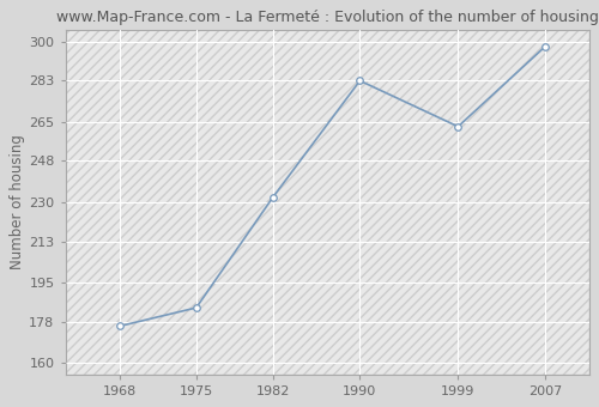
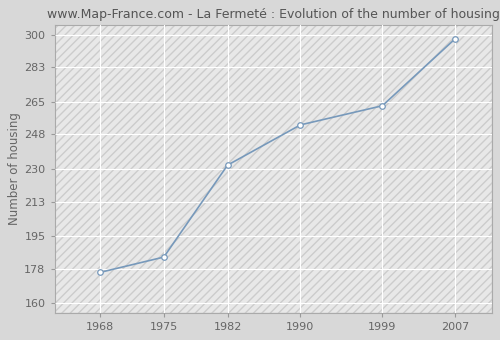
1990: 283 -> 253
